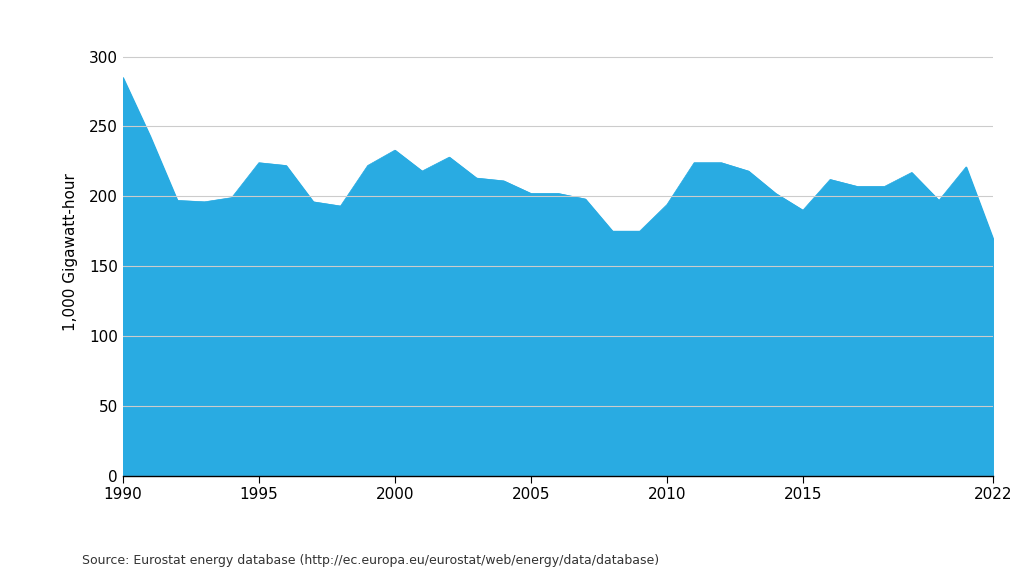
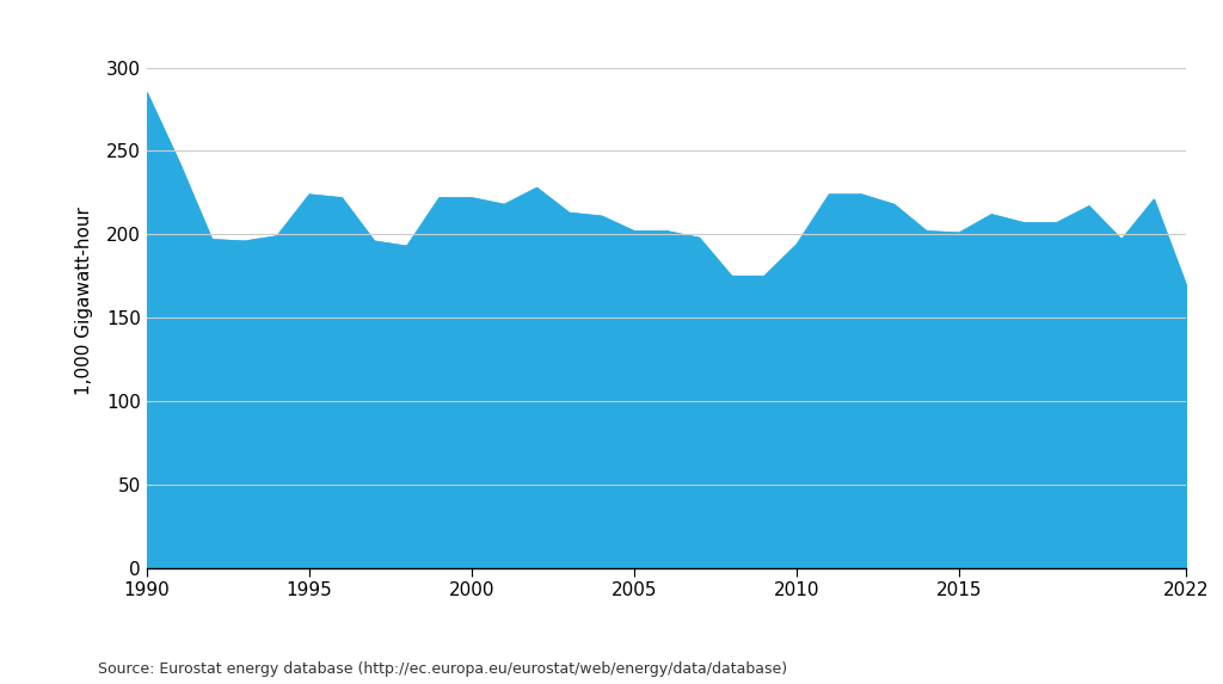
2000: 233 -> 222
2015: 190 -> 201
